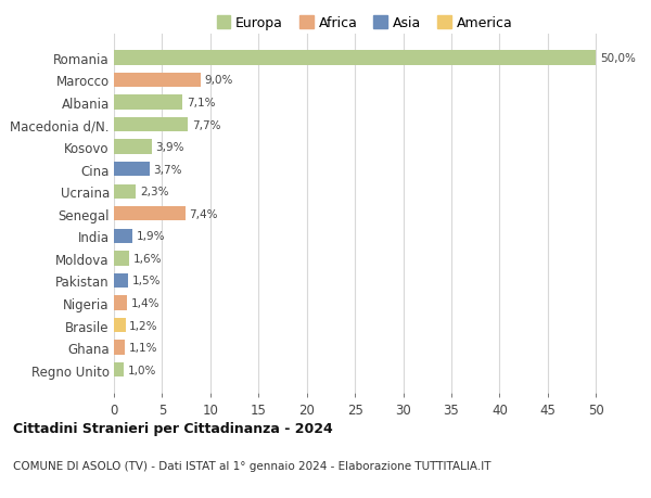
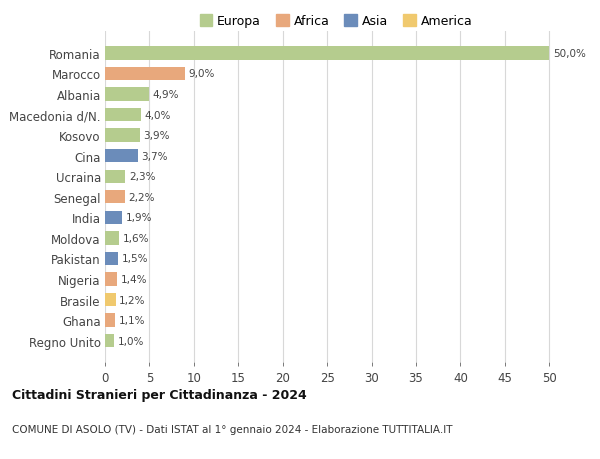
Albania: 7,1% -> 4,9%
Macedonia d/N.: 7,7% -> 4,0%
Senegal: 7,4% -> 2,2%
